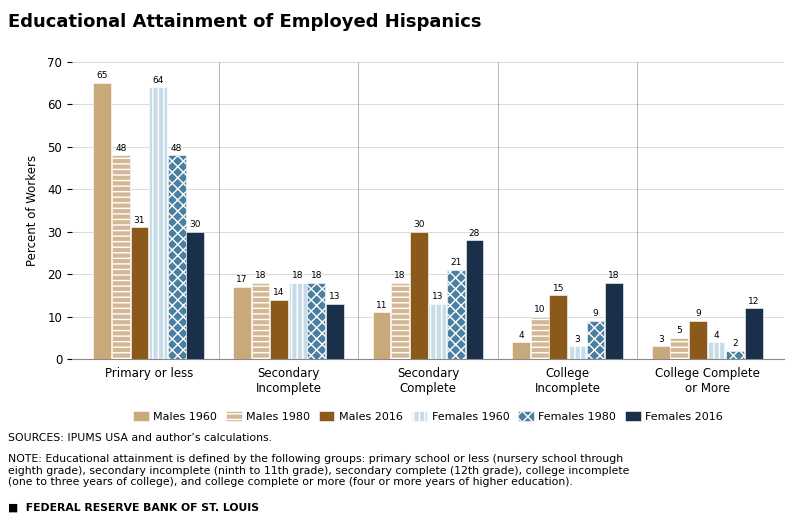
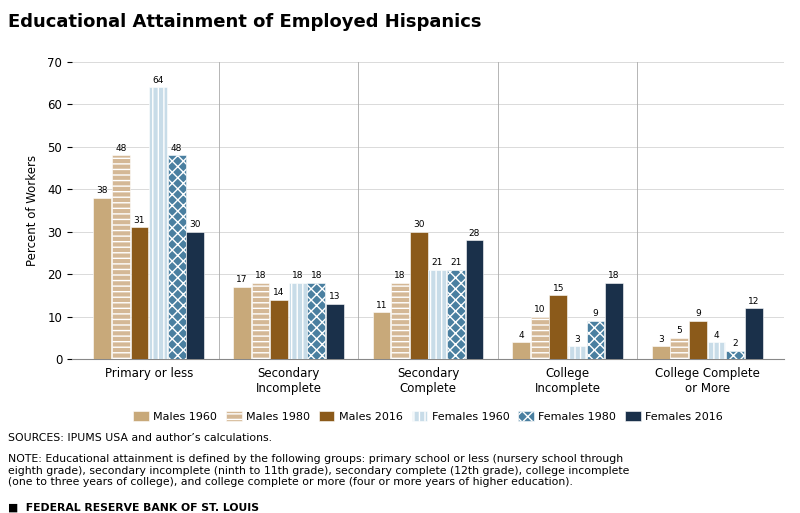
Males 1960/Primary or less: 65 -> 38
Females 1960/Secondary Complete: 13 -> 21
